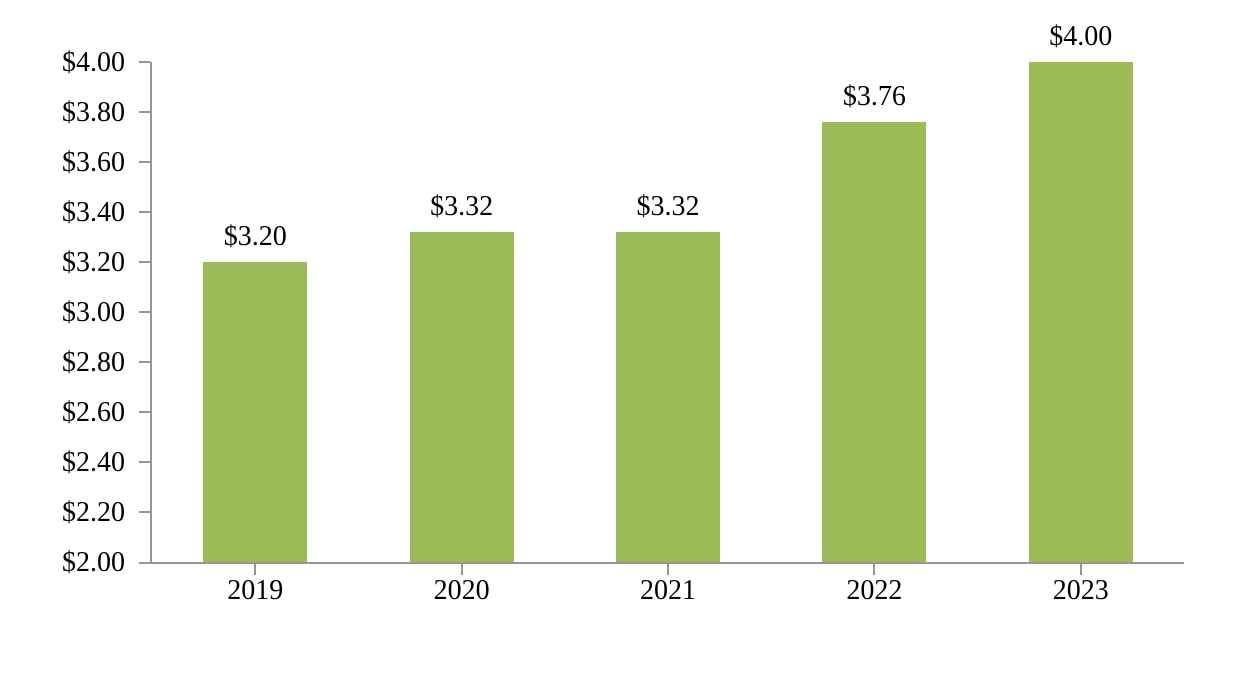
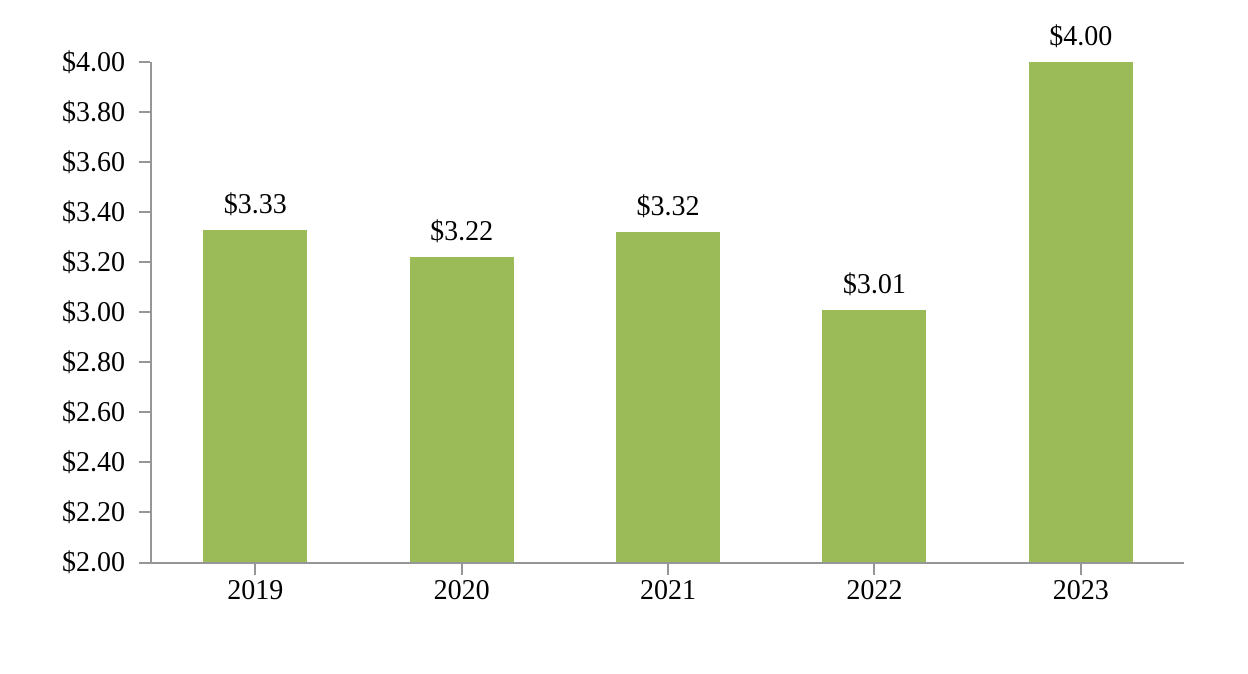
2019: $3.20 -> $3.33
2020: $3.32 -> $3.22
2022: $3.76 -> $3.01
